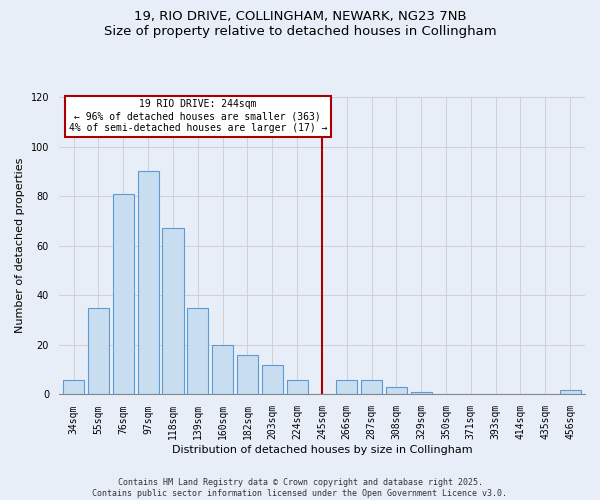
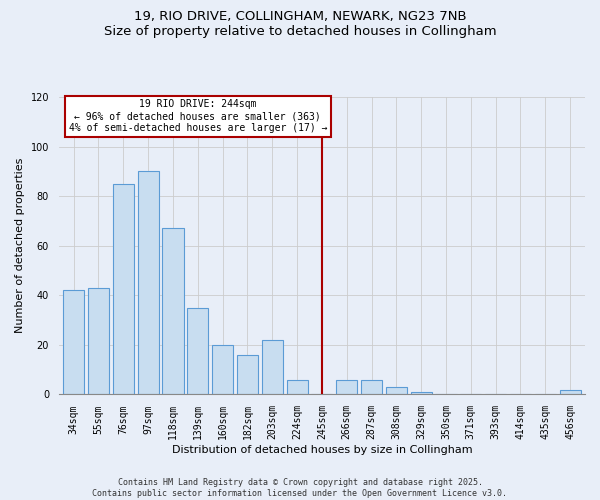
34sqm: 6 -> 42
55sqm: 35 -> 43
76sqm: 81 -> 85
203sqm: 12 -> 22
